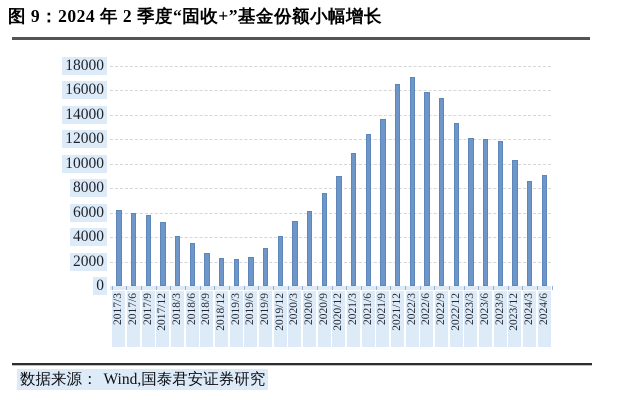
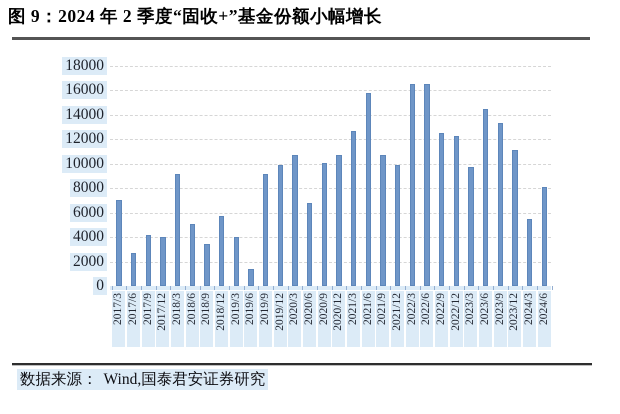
2017/3: 6200 -> 7000
2017/6: 6000 -> 2700
2017/9: 5800 -> 4200
2017/12: 5200 -> 4000
2018/3: 4100 -> 9200
2018/6: 3500 -> 5100
2018/9: 2700 -> 3400
2018/12: 2300 -> 5700
2019/3: 2200 -> 4000
2019/6: 2400 -> 1400
2019/9: 3100 -> 9200
2019/12: 4100 -> 9900
2020/3: 5300 -> 10700
2020/6: 6100 -> 6800
2020/9: 7600 -> 10100
2020/12: 9000 -> 10700
2021/3: 10900 -> 12700
2021/6: 12400 -> 15800
2021/9: 13700 -> 10700
2021/12: 16500 -> 9900
2022/3: 17100 -> 16500
2022/6: 15900 -> 16500
2022/9: 15400 -> 12500
2022/12: 13300 -> 12300
2023/3: 12100 -> 9700
2023/6: 12000 -> 14500
2023/9: 11900 -> 13300
2023/12: 10300 -> 11100
2024/3: 8600 -> 5500
2024/6: 9100 -> 8100
